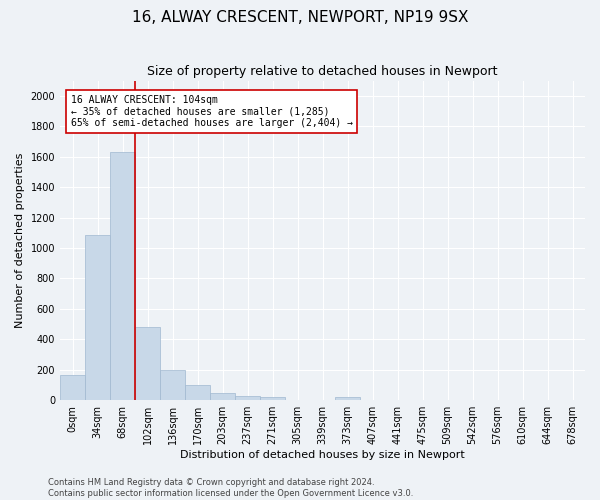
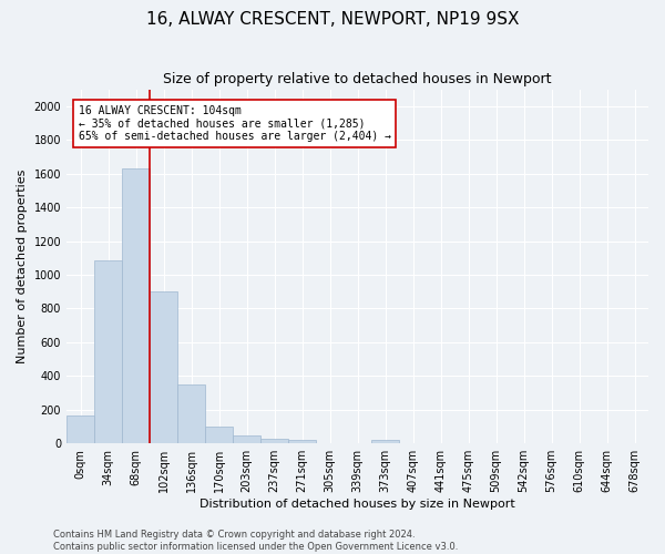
102sqm: 480 -> 900
136sqm: 200 -> 350
